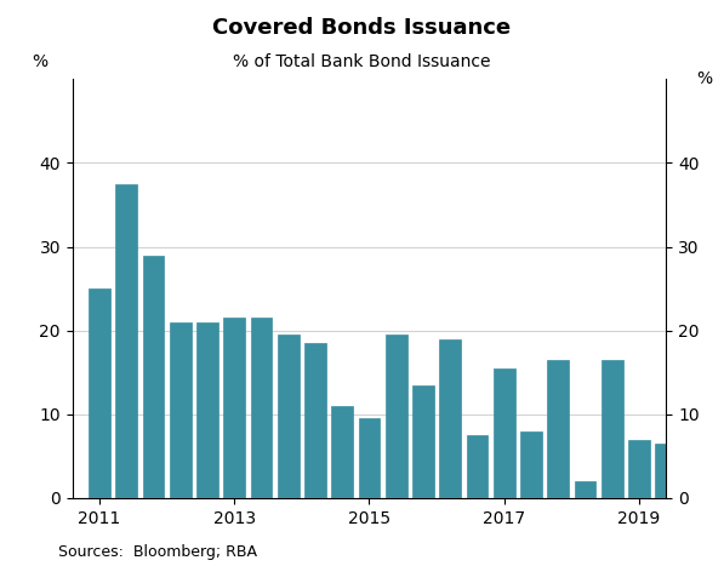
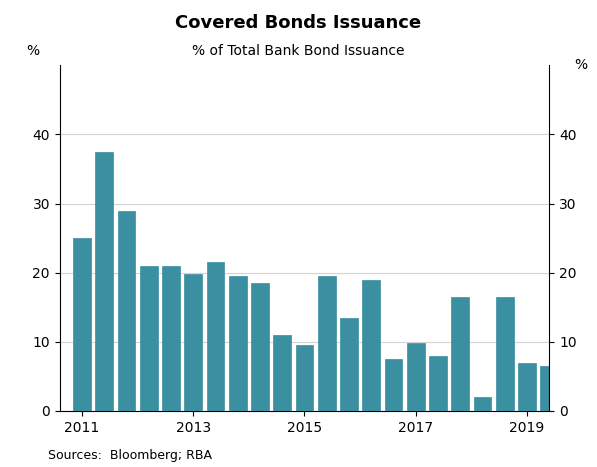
2013: 21.5 -> 19.8
2017: 15.5 -> 9.8
